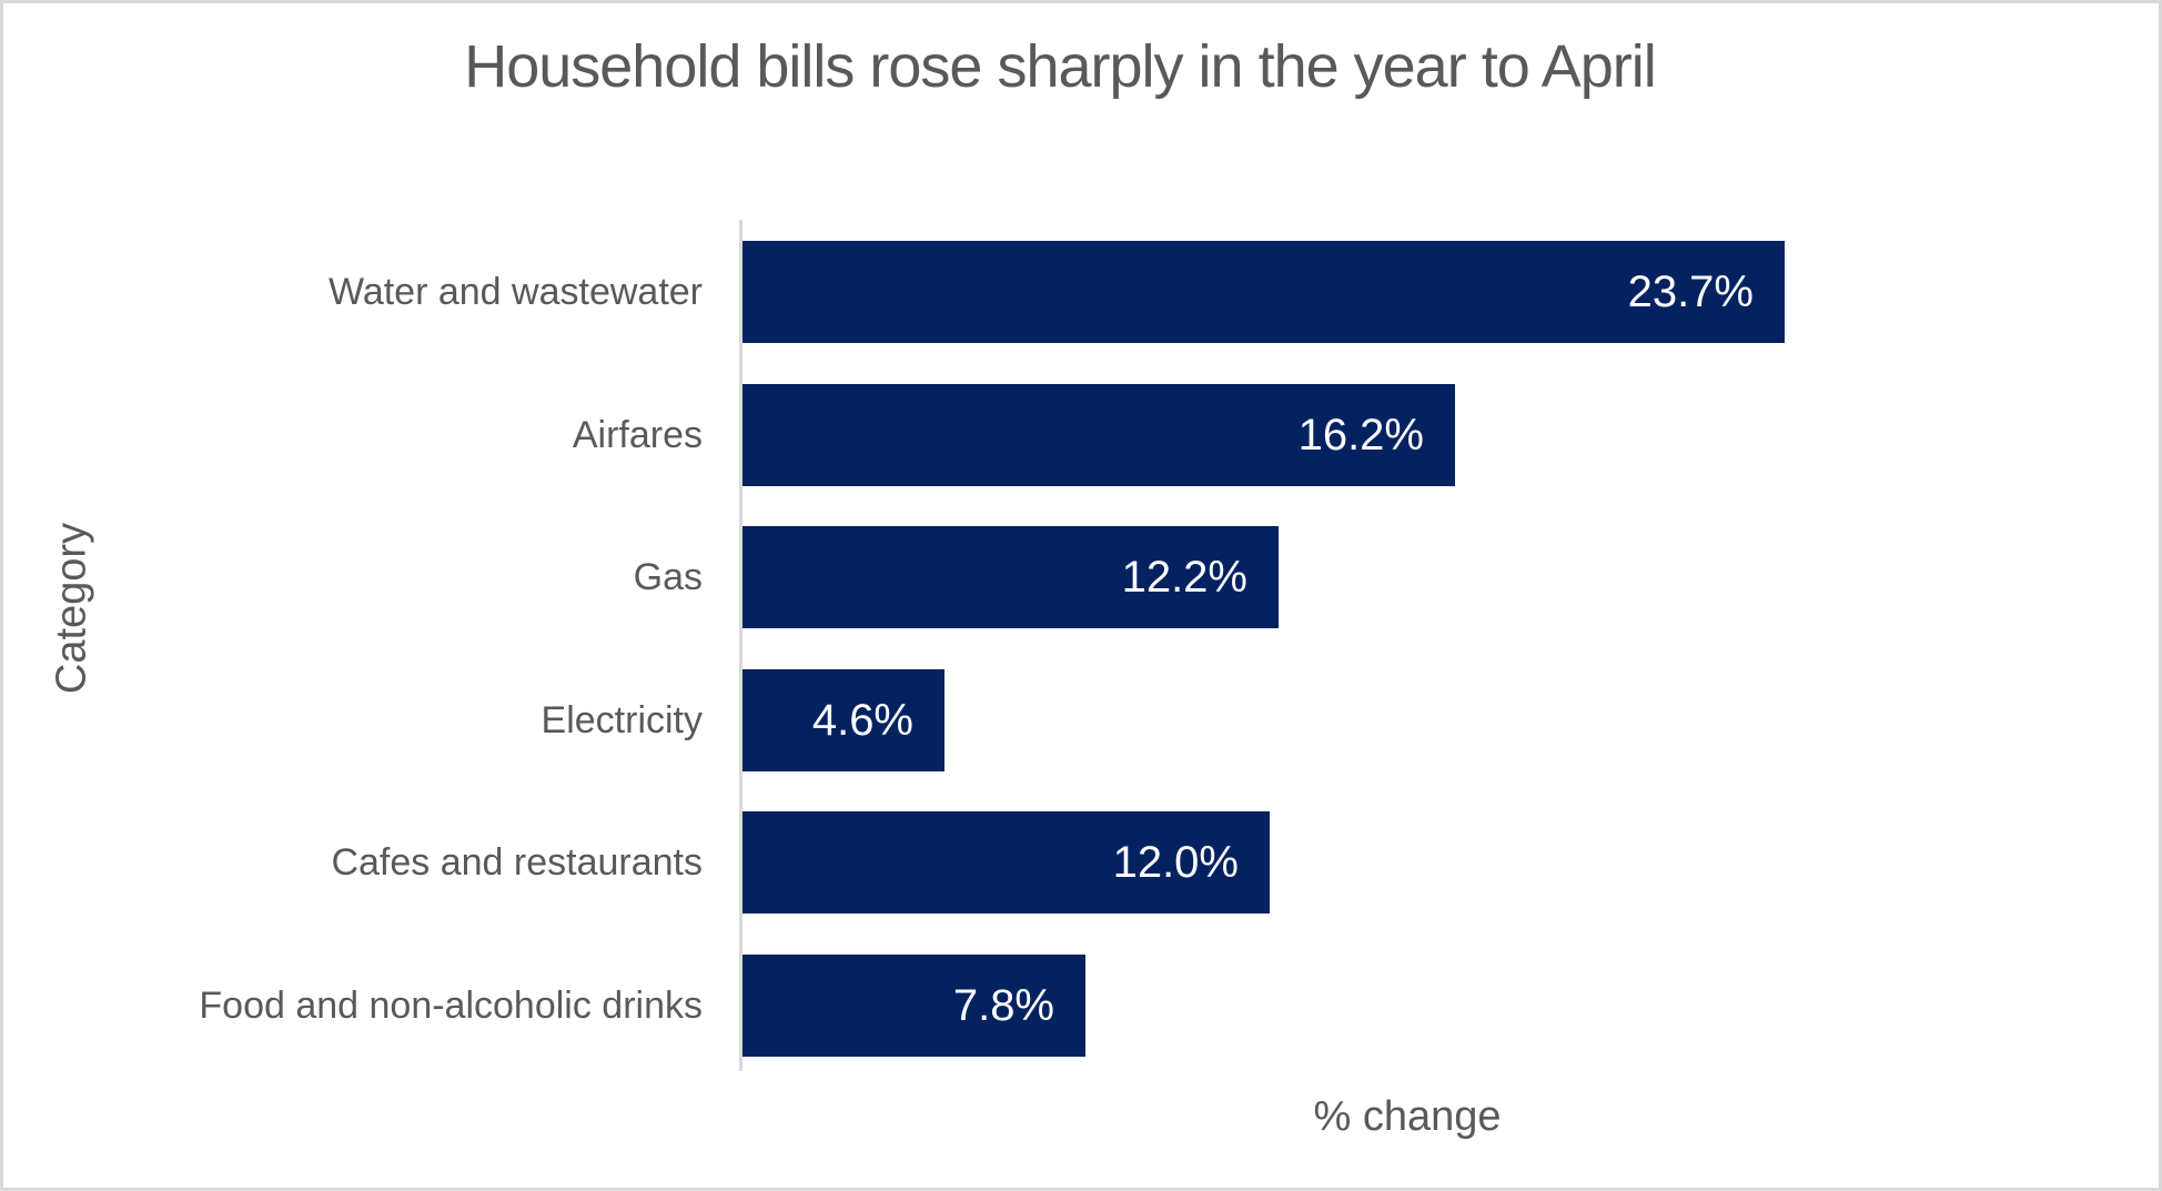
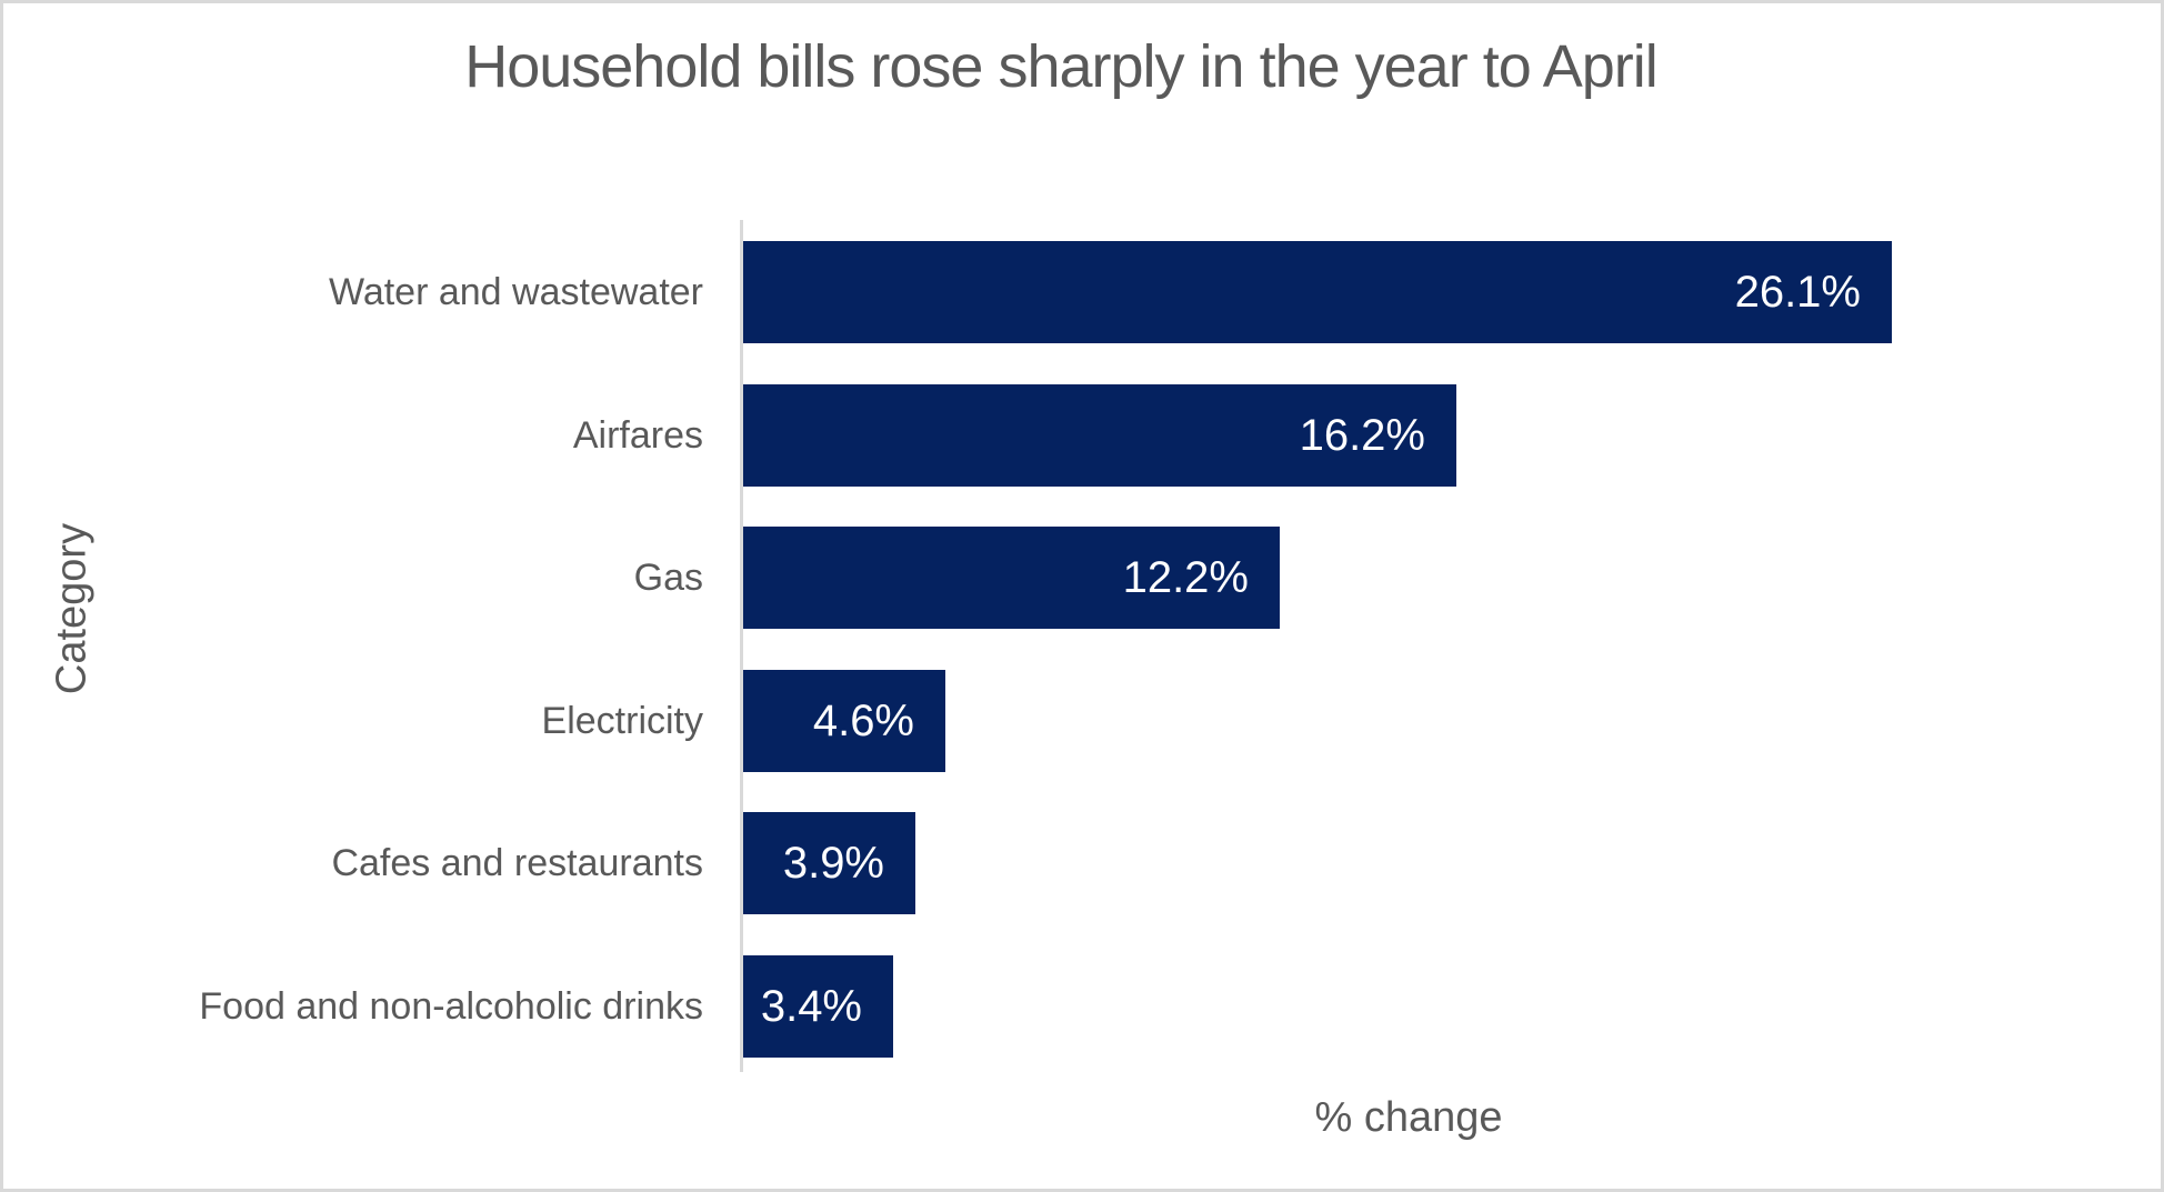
Water and wastewater: 23.7% -> 26.1%
Cafes and restaurants: 12.0% -> 3.9%
Food and non-alcoholic drinks: 7.8% -> 3.4%
